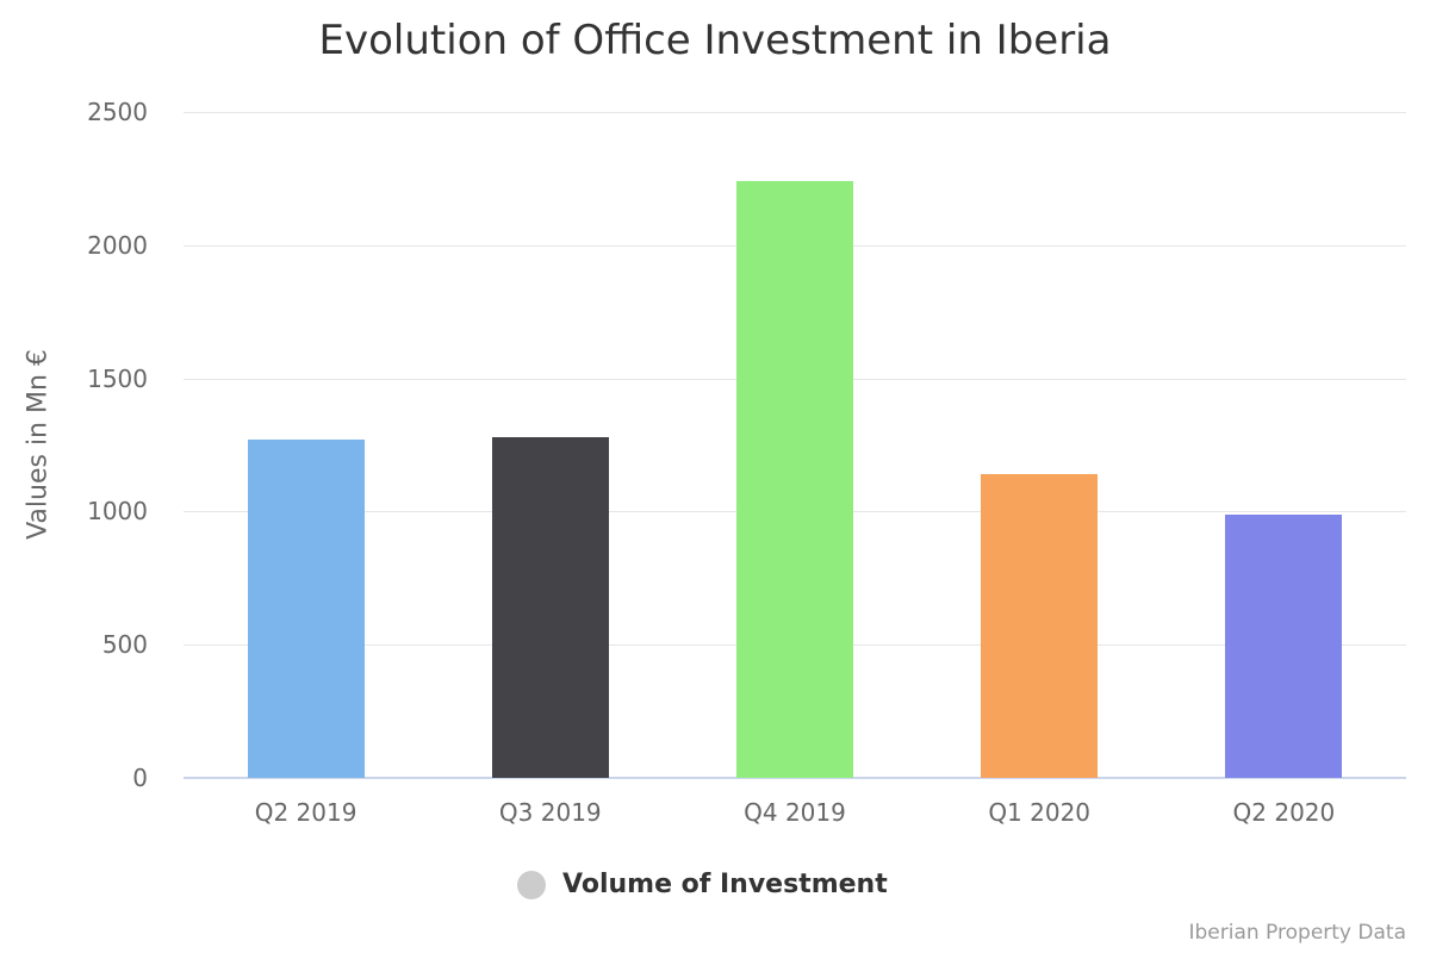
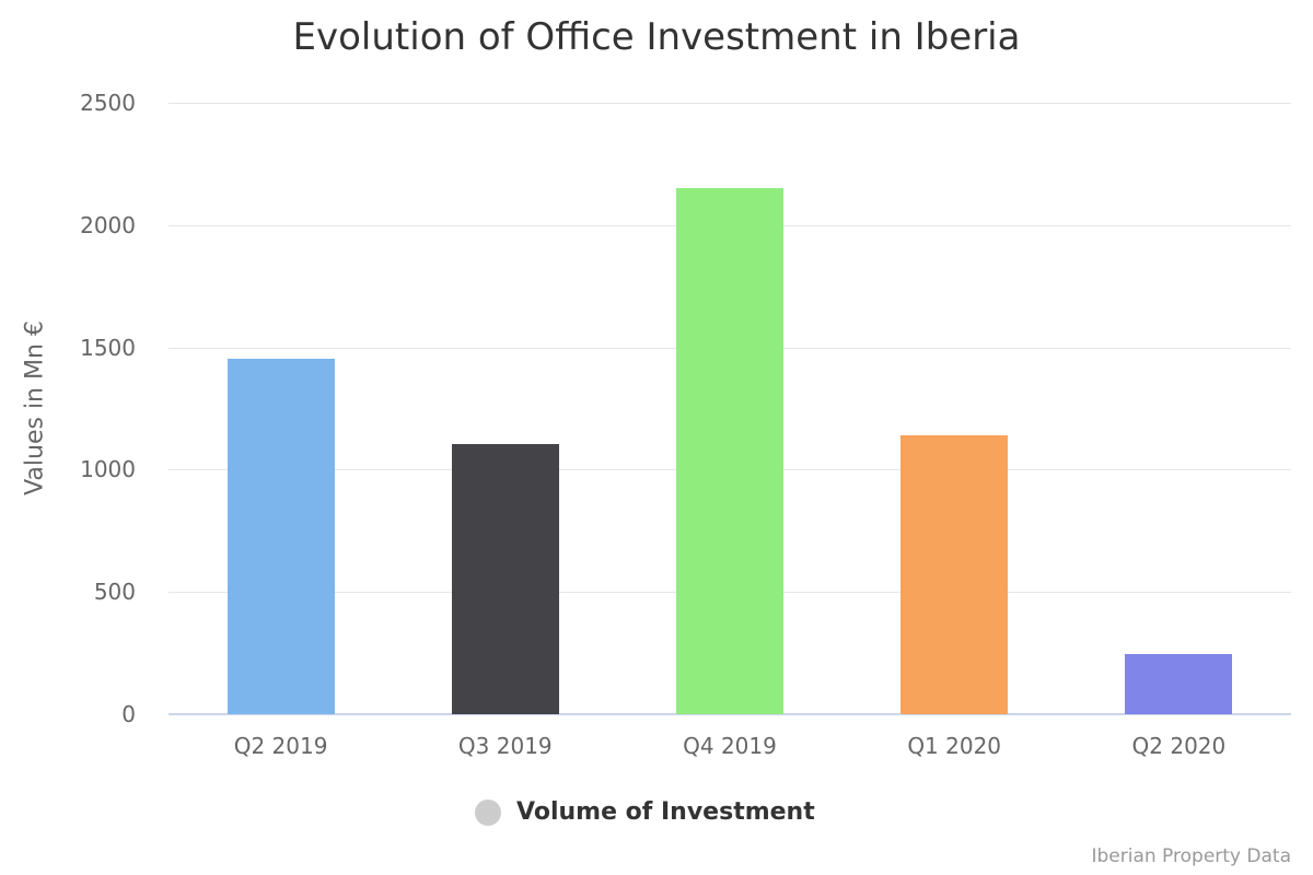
Q2 2019: 1270 -> 1450
Q3 2019: 1280 -> 1100
Q4 2019: 2240 -> 2150
Q2 2020: 990 -> 250
